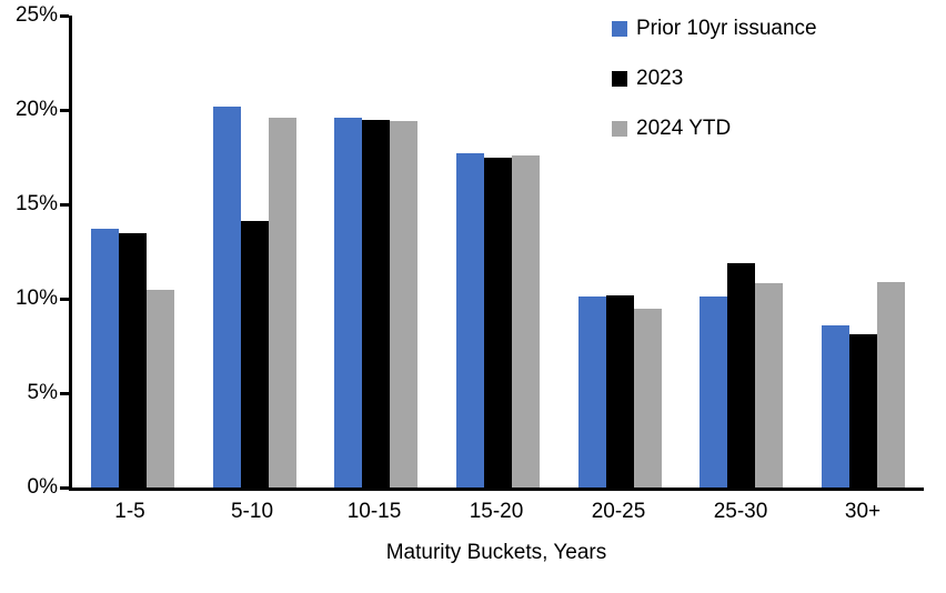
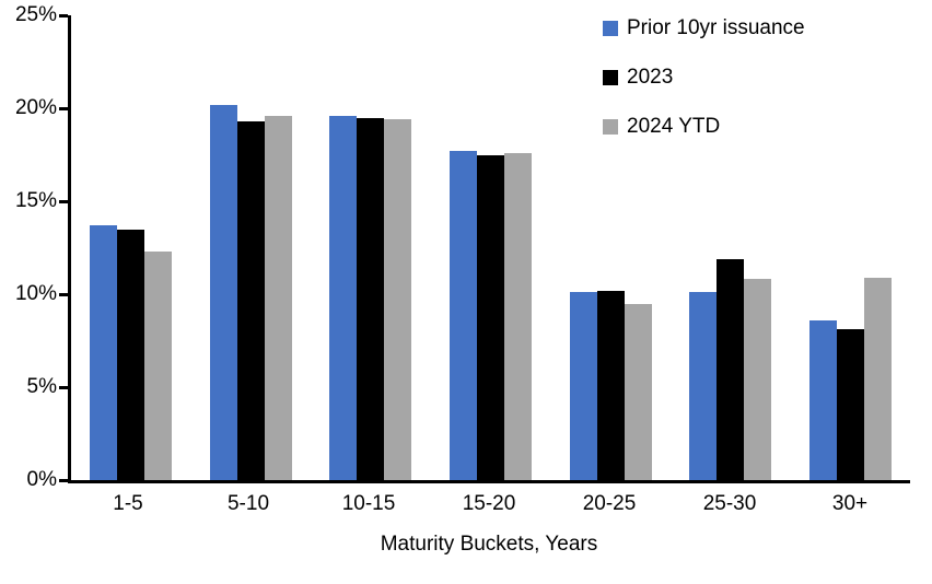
2024 YTD/1-5: 10.5% -> 12.3%
2023/5-10: 14.1% -> 19.3%
